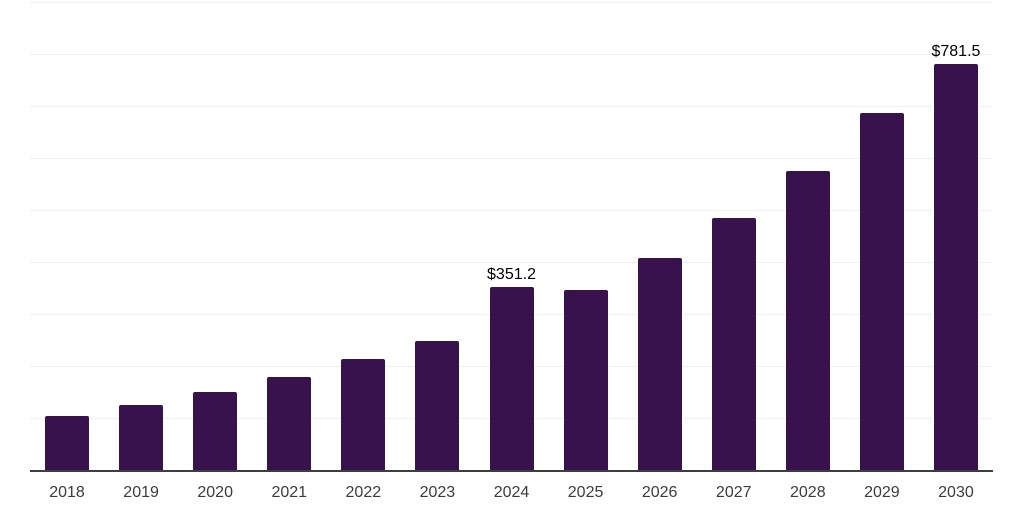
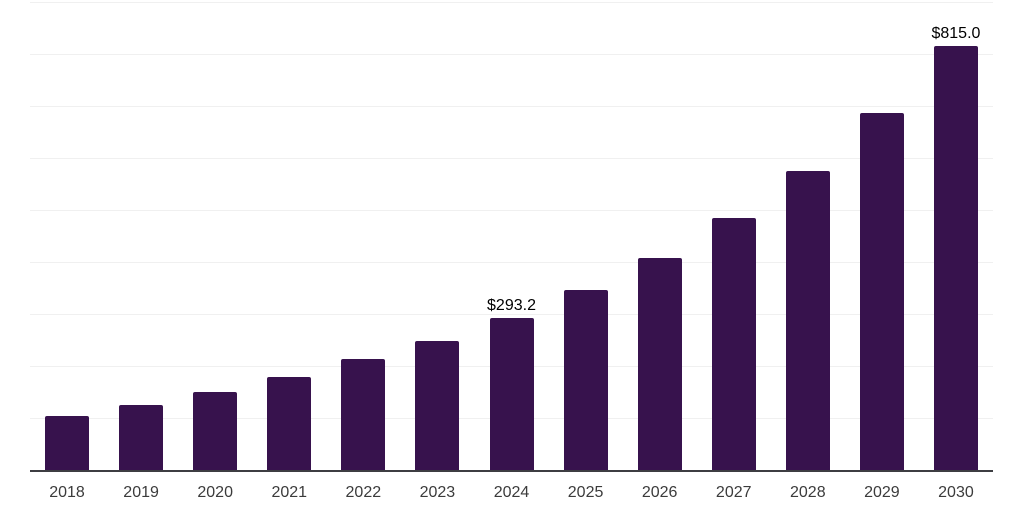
2024: $351.2 -> $293.2
2030: $781.5 -> $815.0
